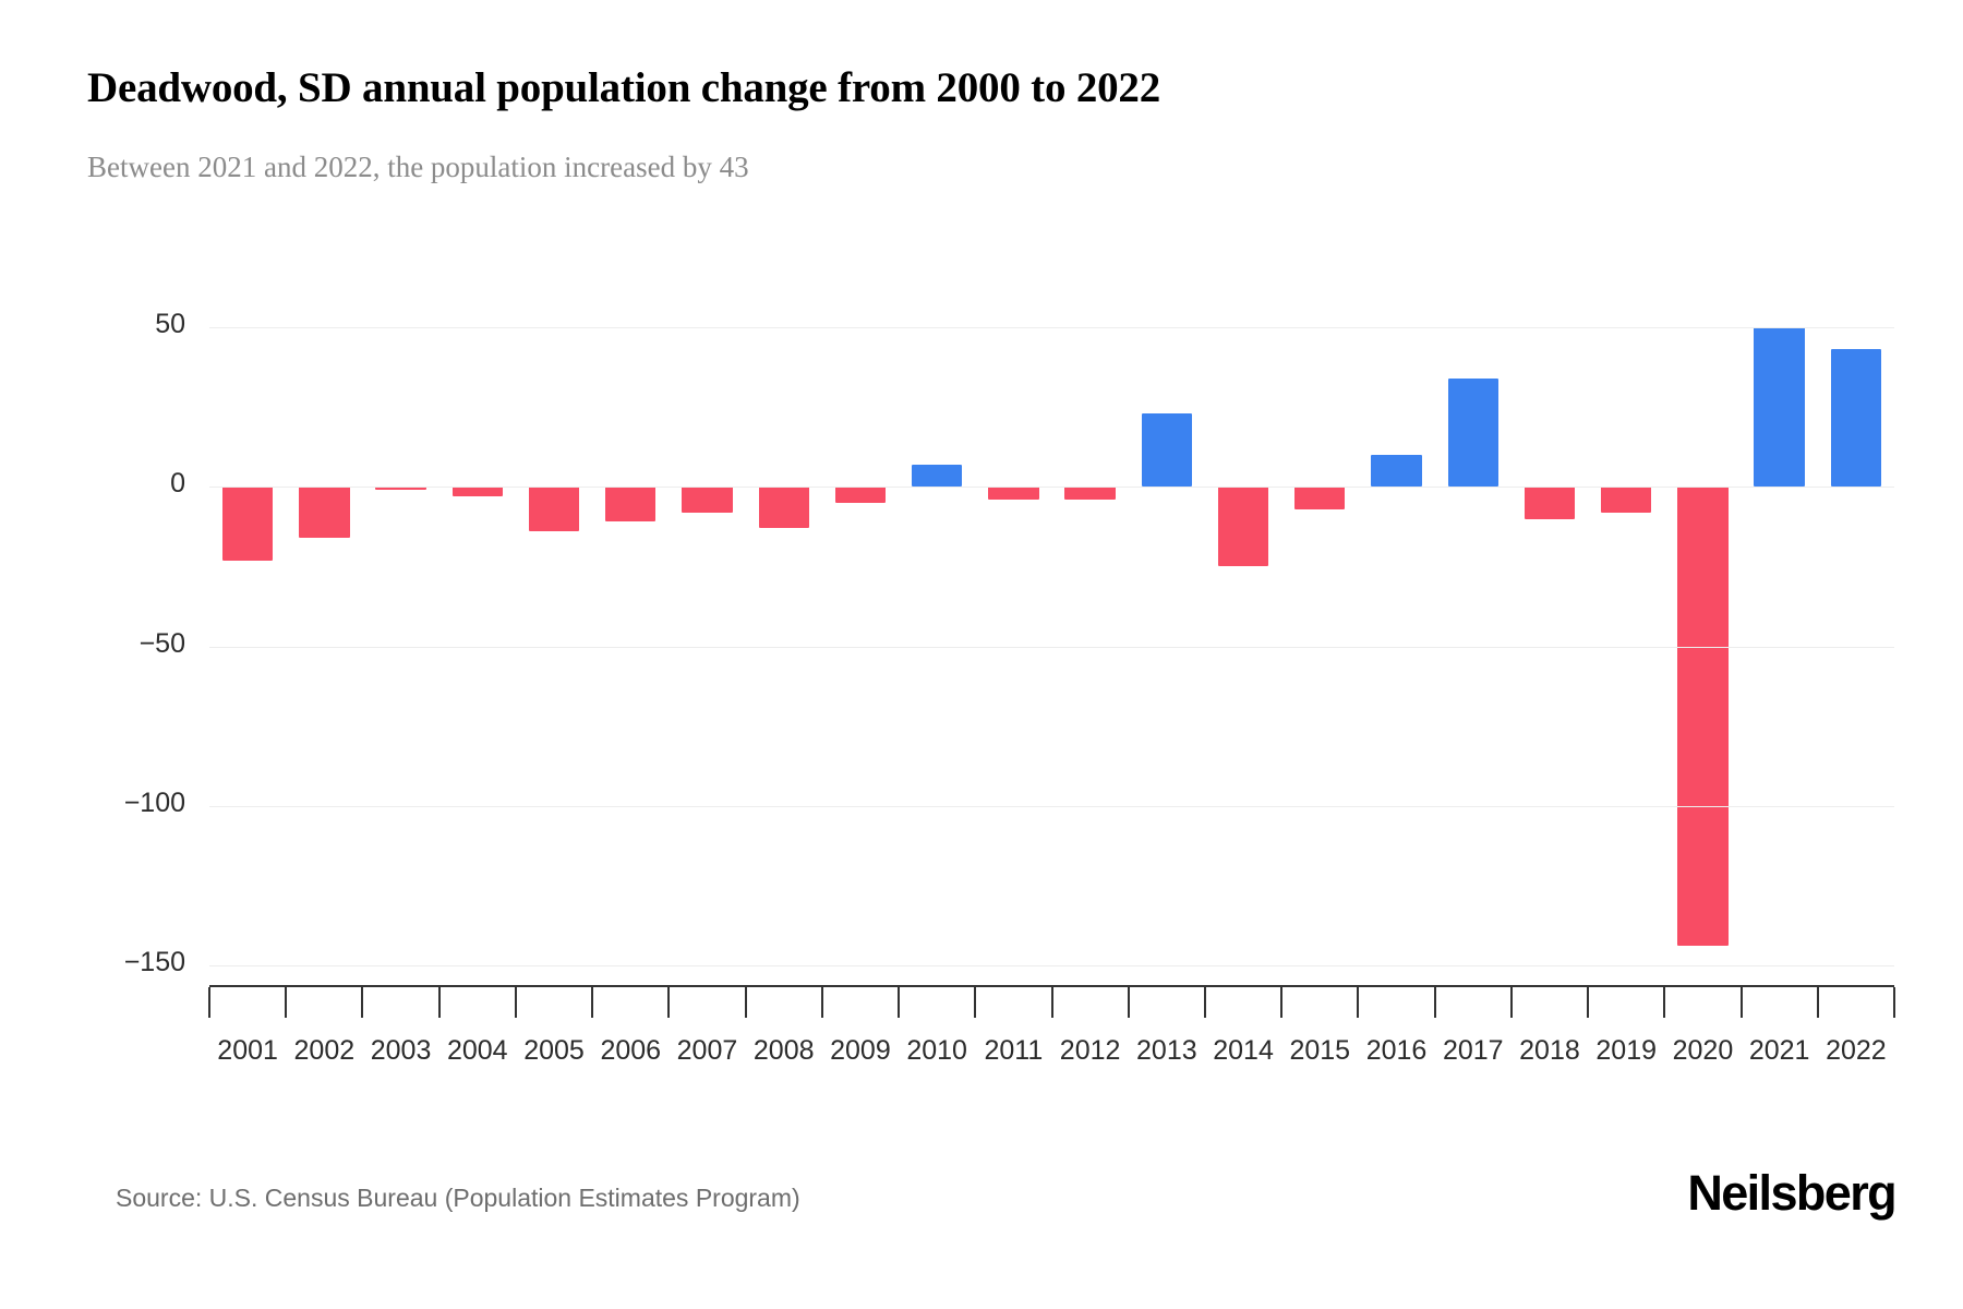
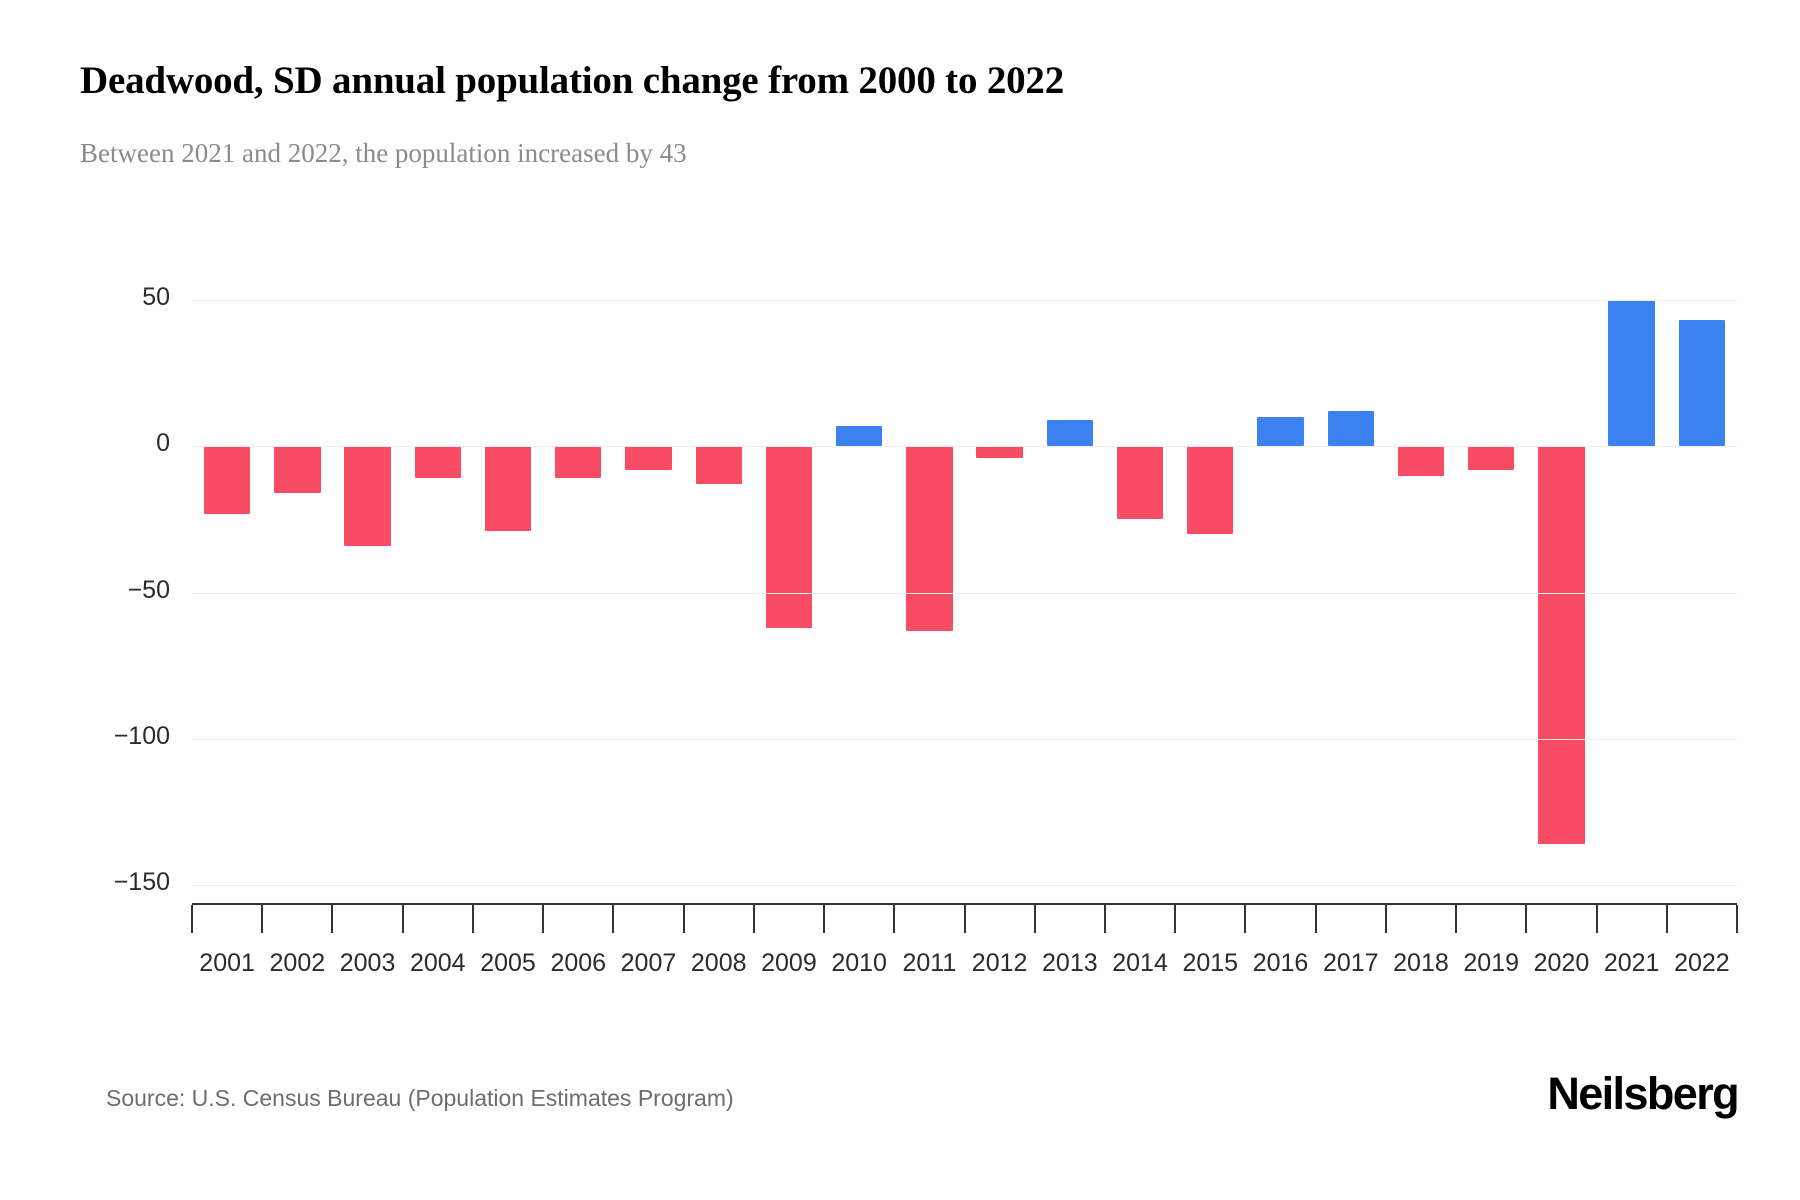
2003: -1 -> -34
2004: -3 -> -11
2005: -14 -> -29
2009: -5 -> -62
2011: -4 -> -63
2013: 23 -> 9
2015: -7 -> -30
2017: 34 -> 12
2020: -144 -> -136
